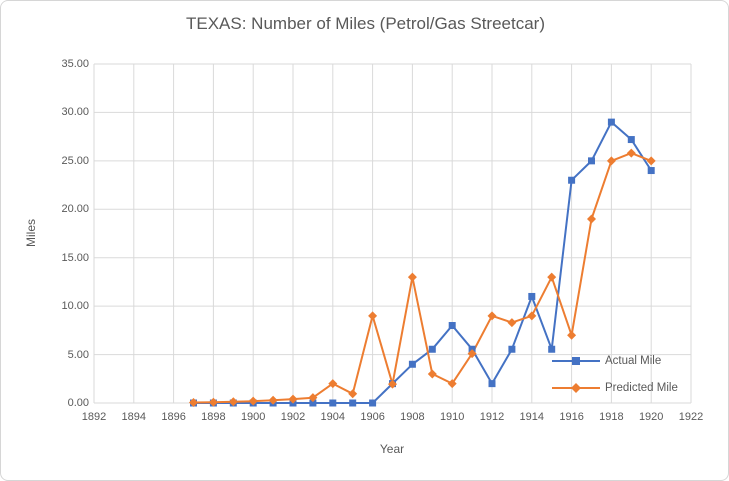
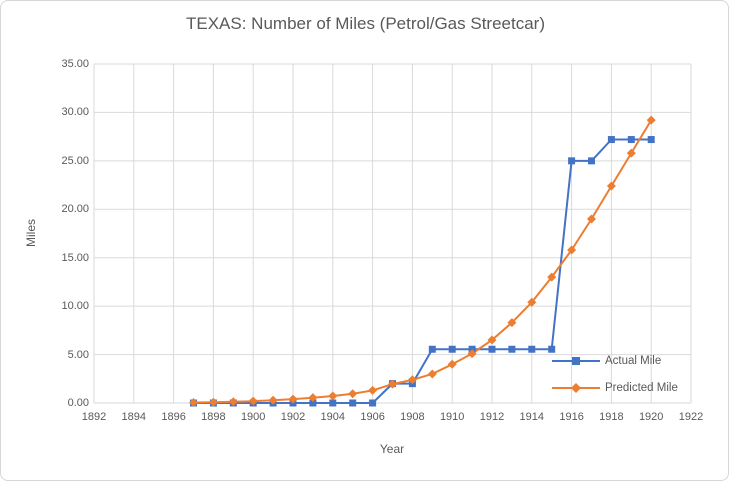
Predicted Mile/1904: 2 -> 1
Predicted Mile/1906: 9 -> 1
Actual Mile/1908: 4 -> 2
Predicted Mile/1908: 13 -> 2
Actual Mile/1910: 8 -> 6
Predicted Mile/1910: 2 -> 4
Actual Mile/1912: 2 -> 6
Predicted Mile/1912: 9 -> 6
Actual Mile/1914: 11 -> 6
Predicted Mile/1914: 9 -> 10
Actual Mile/1916: 23 -> 25
Predicted Mile/1916: 7 -> 16
Actual Mile/1918: 29 -> 27
Predicted Mile/1918: 25 -> 22
Actual Mile/1920: 24 -> 27
Predicted Mile/1920: 25 -> 29
